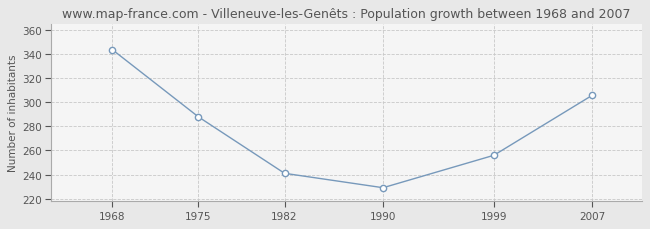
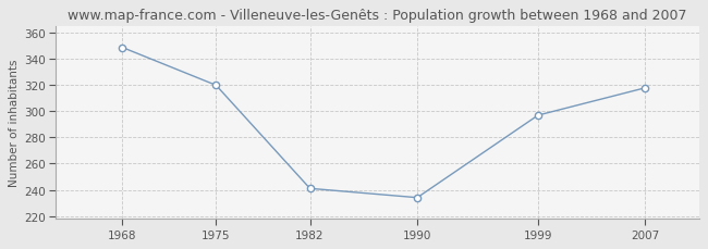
1968: 344 -> 349
1975: 288 -> 320
1990: 229 -> 234
1999: 256 -> 297
2007: 306 -> 318
